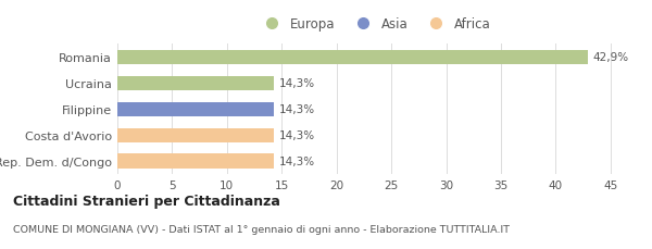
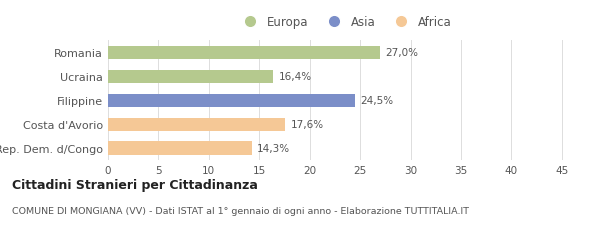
Romania: 42,9% -> 27,0%
Ucraina: 14,3% -> 16,4%
Filippine: 14,3% -> 24,5%
Costa d'Avorio: 14,3% -> 17,6%
